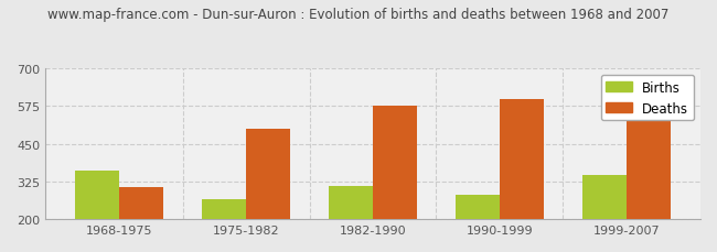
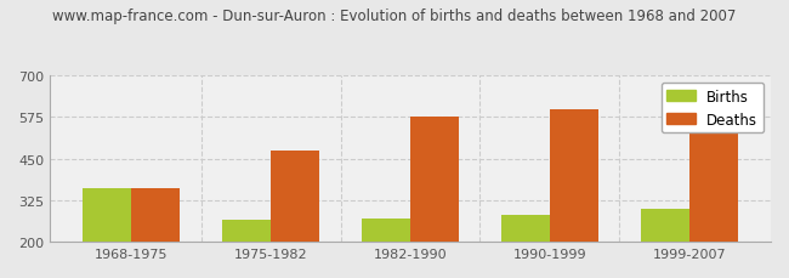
Deaths/1968-1975: 305 -> 360
Deaths/1975-1982: 500 -> 475
Births/1982-1990: 310 -> 270
Births/1999-2007: 345 -> 300
